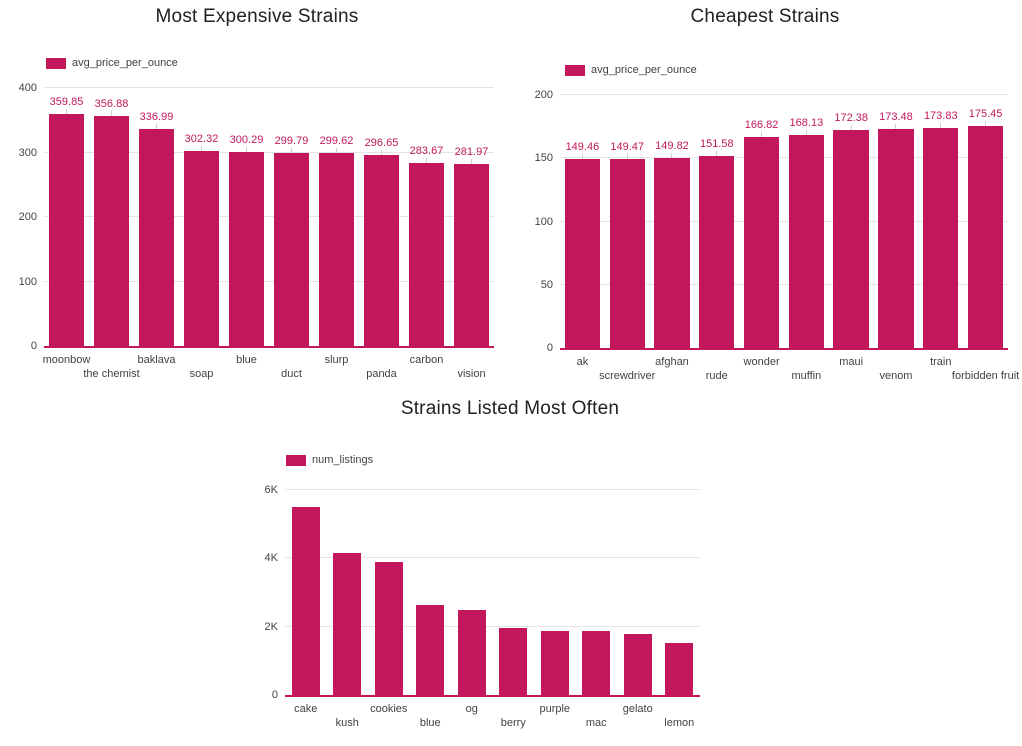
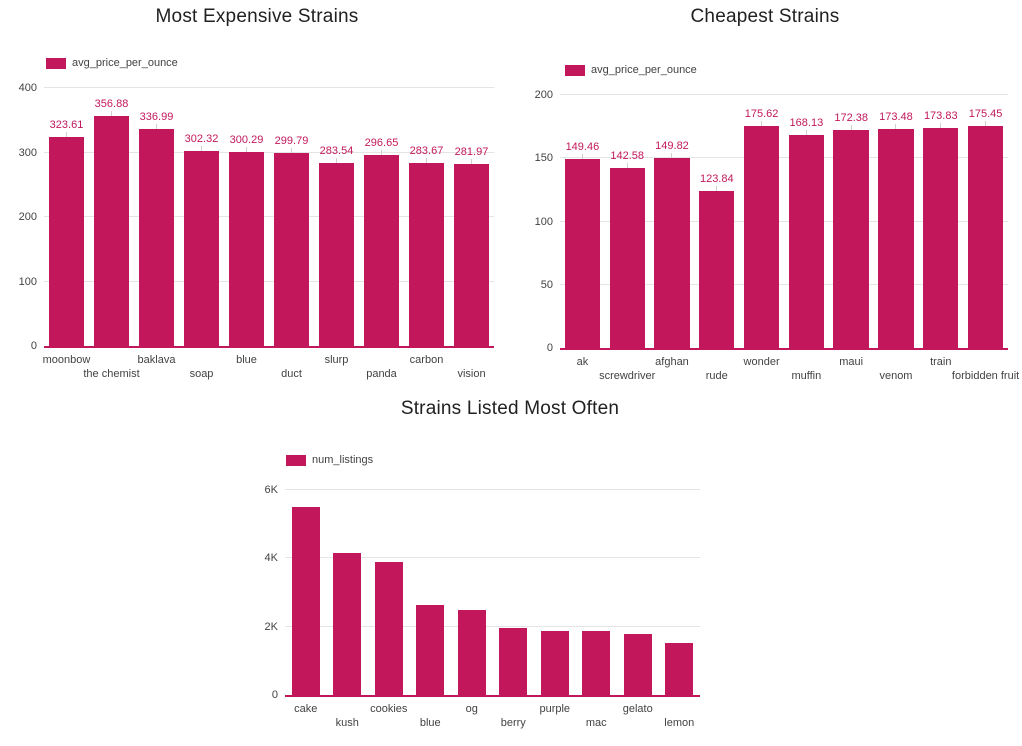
Most Expensive Strains/moonbow: 359.85 -> 323.61
Most Expensive Strains/slurp: 299.62 -> 283.54
Cheapest Strains/screwdriver: 149.47 -> 142.58
Cheapest Strains/rude: 151.58 -> 123.84
Cheapest Strains/wonder: 166.82 -> 175.62
